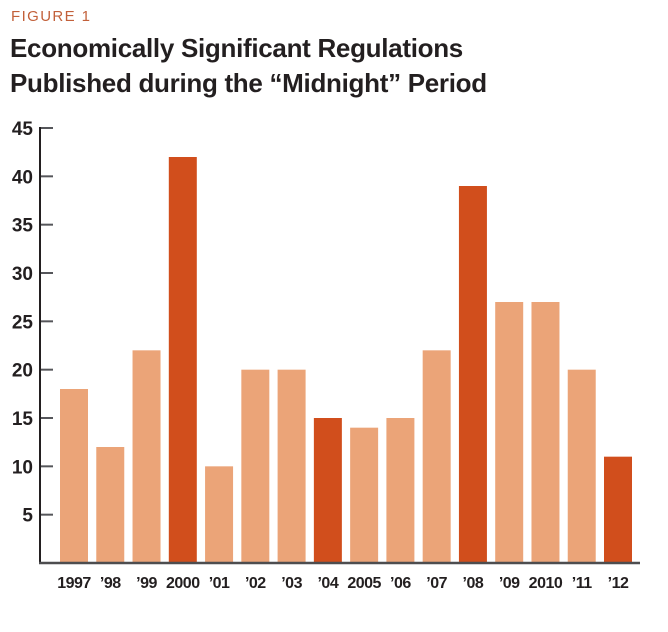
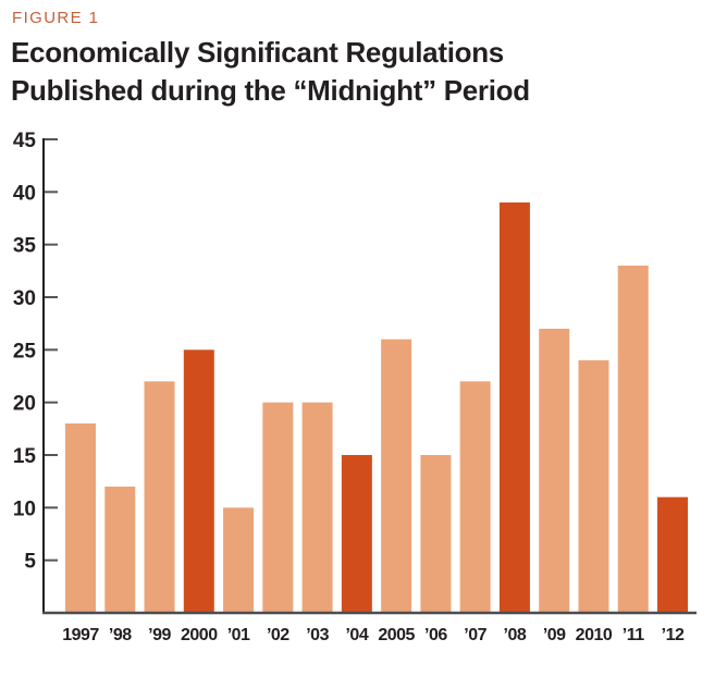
2000: 42 -> 25
2005: 14 -> 26
2010: 27 -> 24
’11: 20 -> 33
